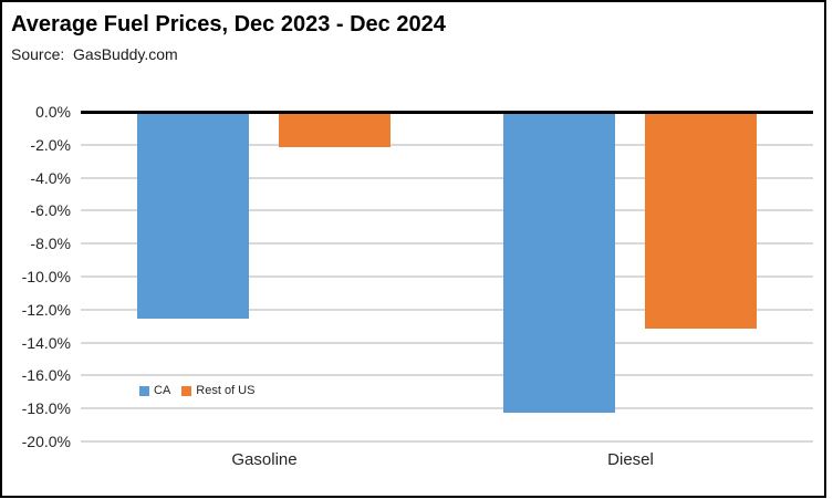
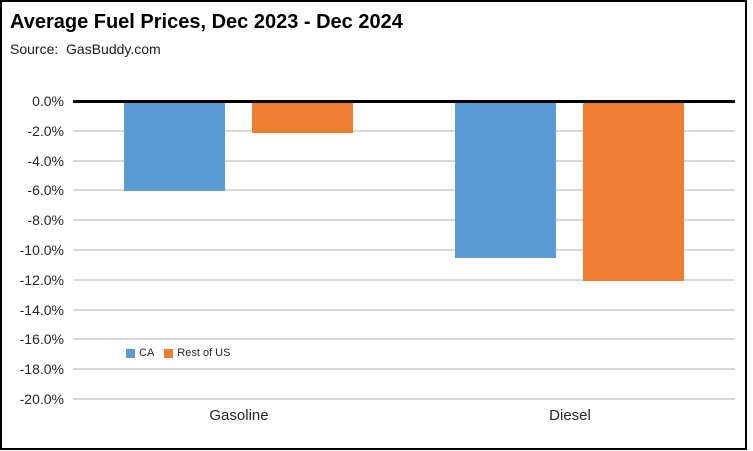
CA/Gasoline: -12.5% -> -6.0%
CA/Diesel: -18.2% -> -10.5%
Rest of US/Diesel: -13.1% -> -12.0%
